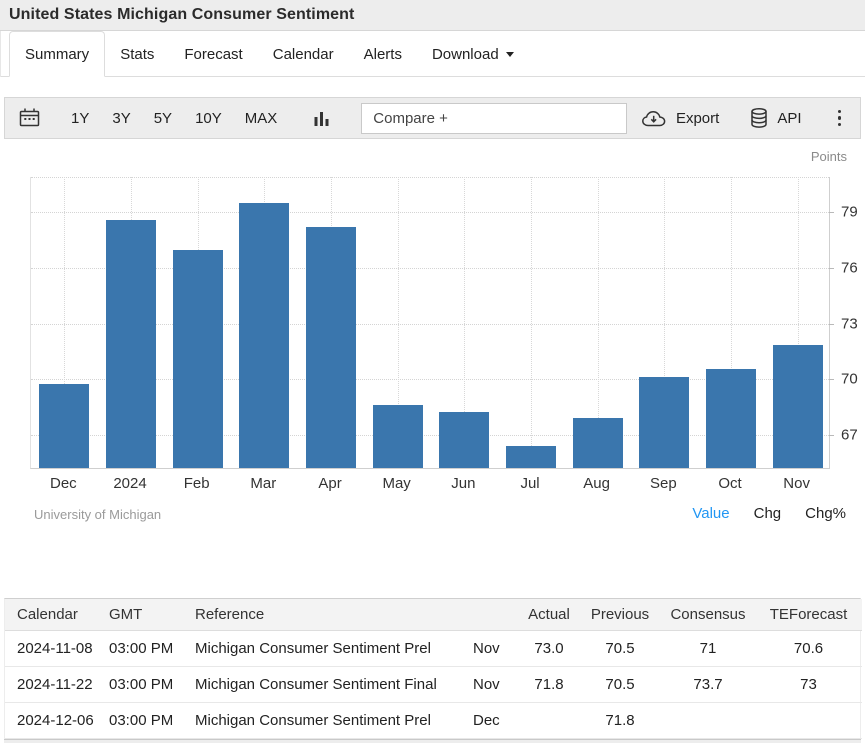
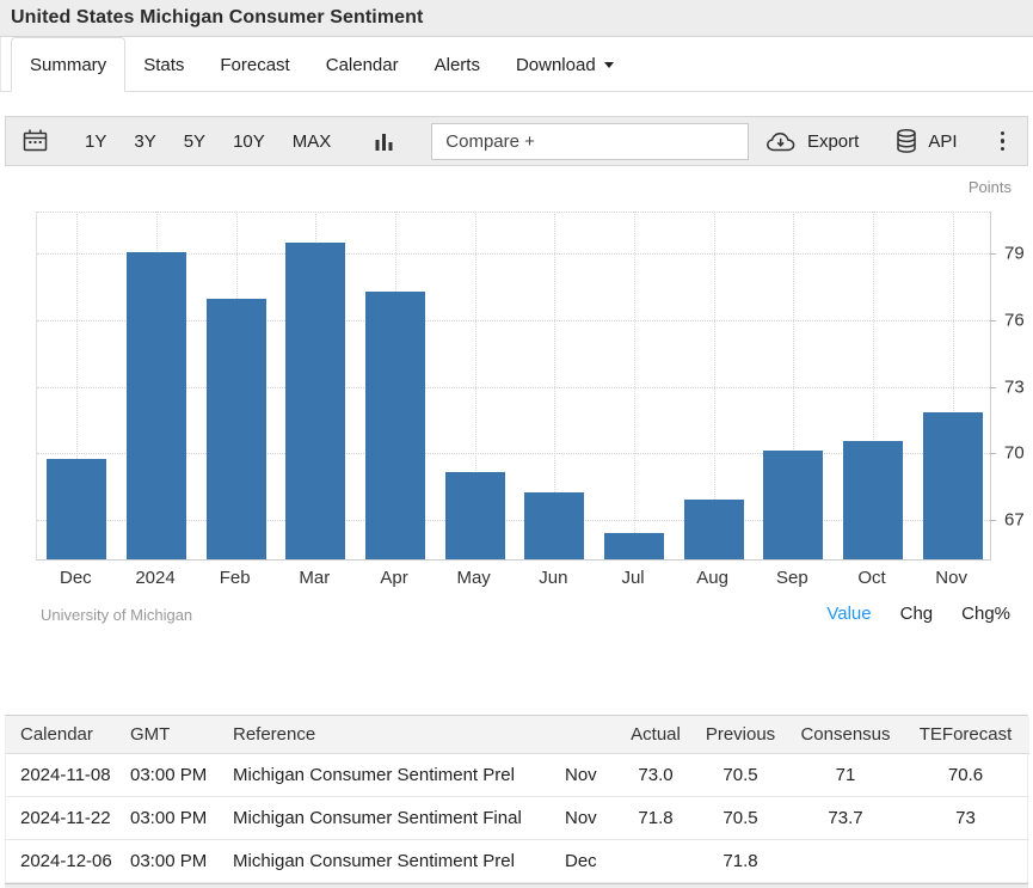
2024: 78.5 -> 79.0
Apr: 78.1 -> 77.2
May: 68.6 -> 69.1
